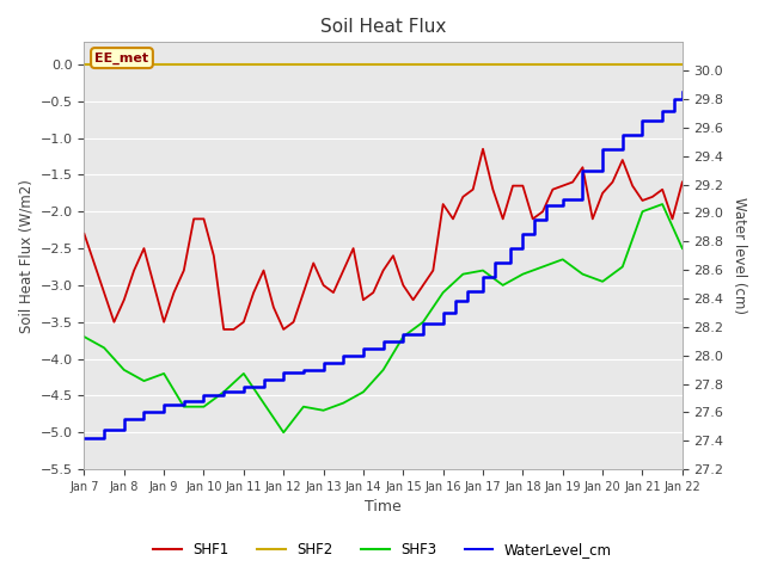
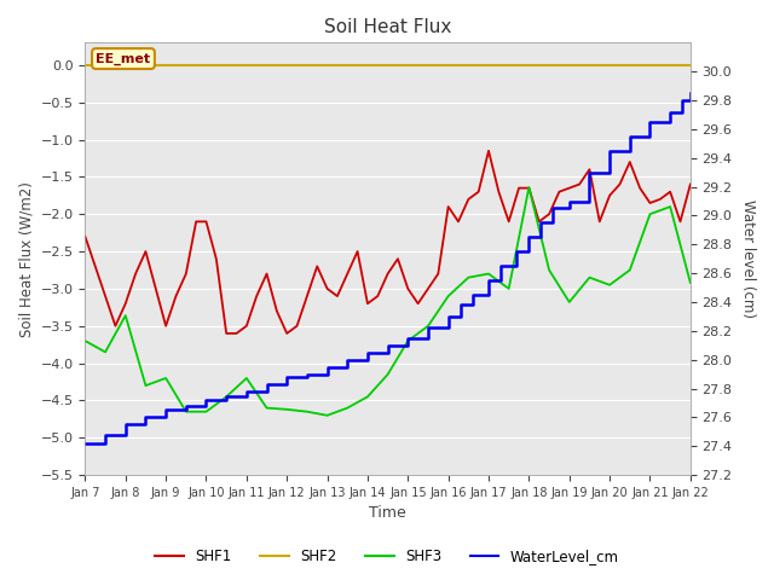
SHF3/Jan 8: -4.15 -> -3.36
SHF3/Jan 12: -5.00 -> -4.62
SHF3/Jan 18: -2.85 -> -1.64
SHF3/Jan 19: -2.65 -> -3.18
SHF3/Jan 22: -2.50 -> -2.92
